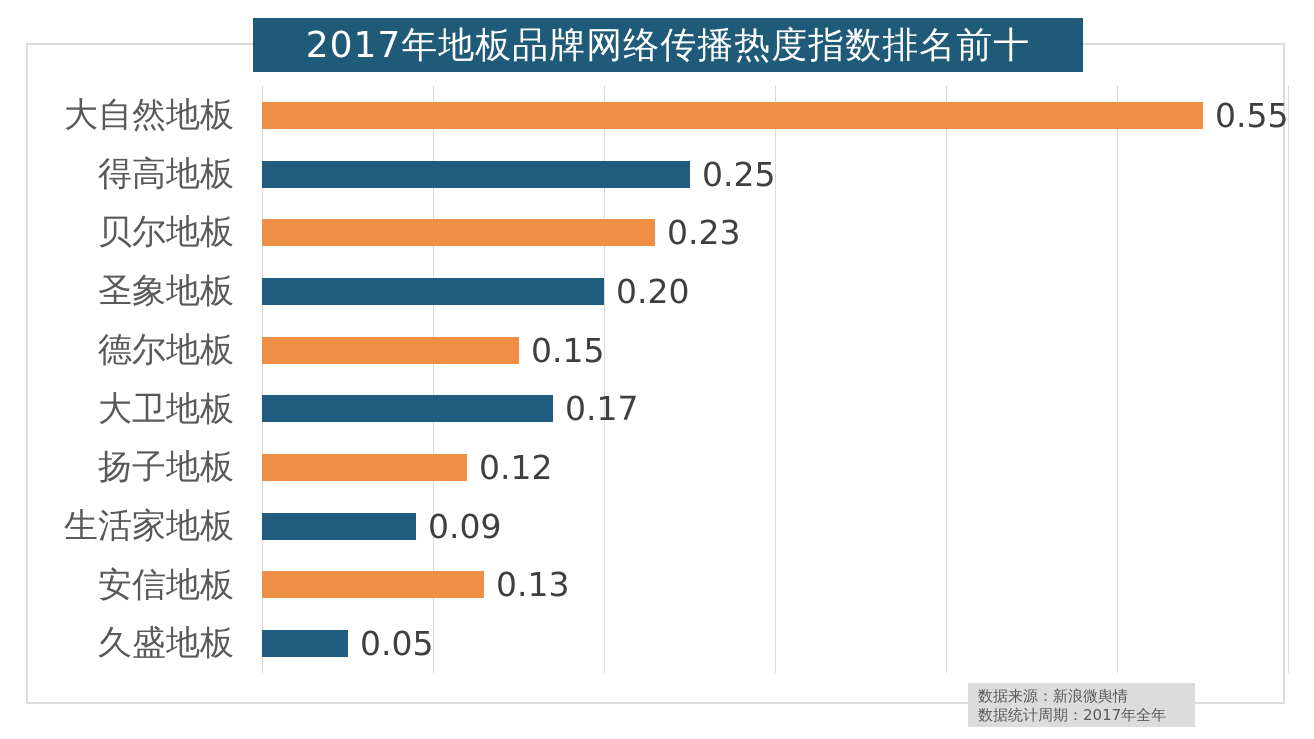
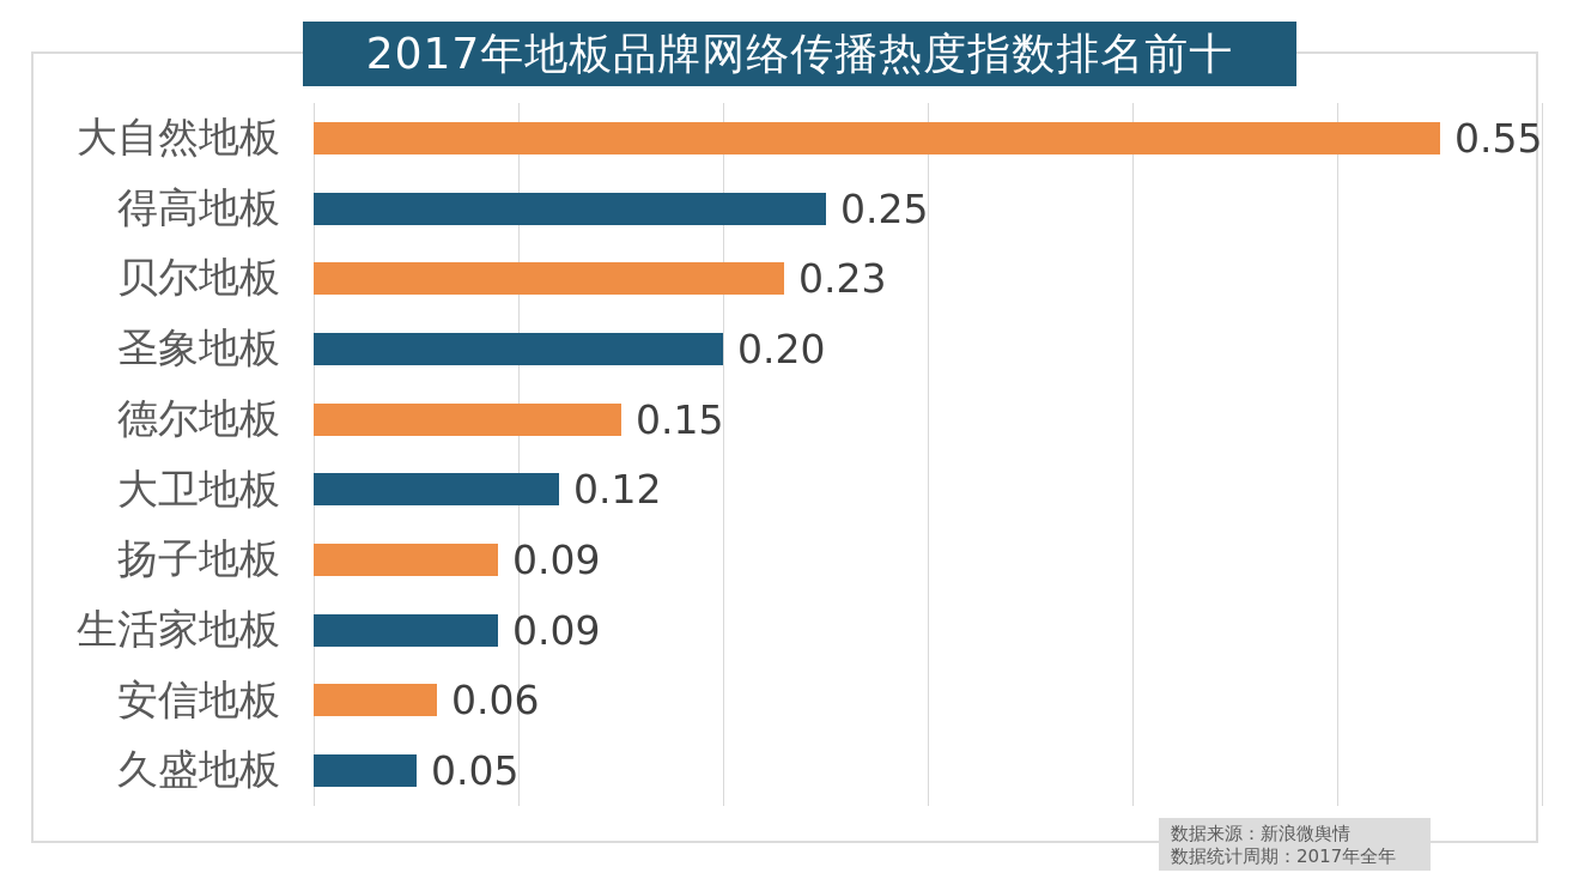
大卫地板: 0.17 -> 0.12
扬子地板: 0.12 -> 0.09
安信地板: 0.13 -> 0.06
